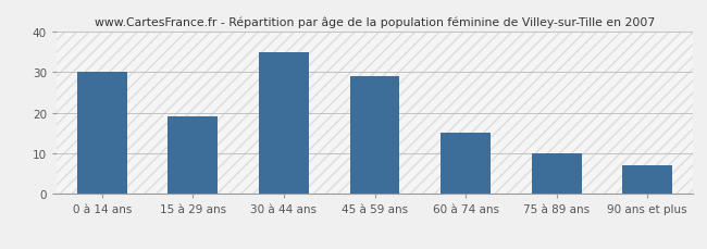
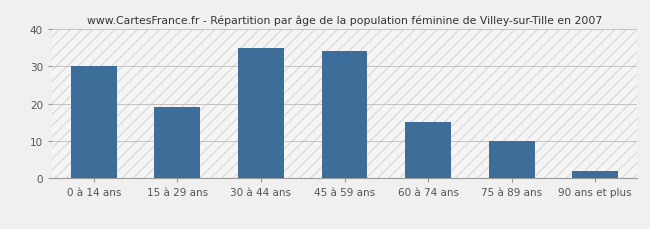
45 à 59 ans: 29 -> 34
90 ans et plus: 7 -> 2
